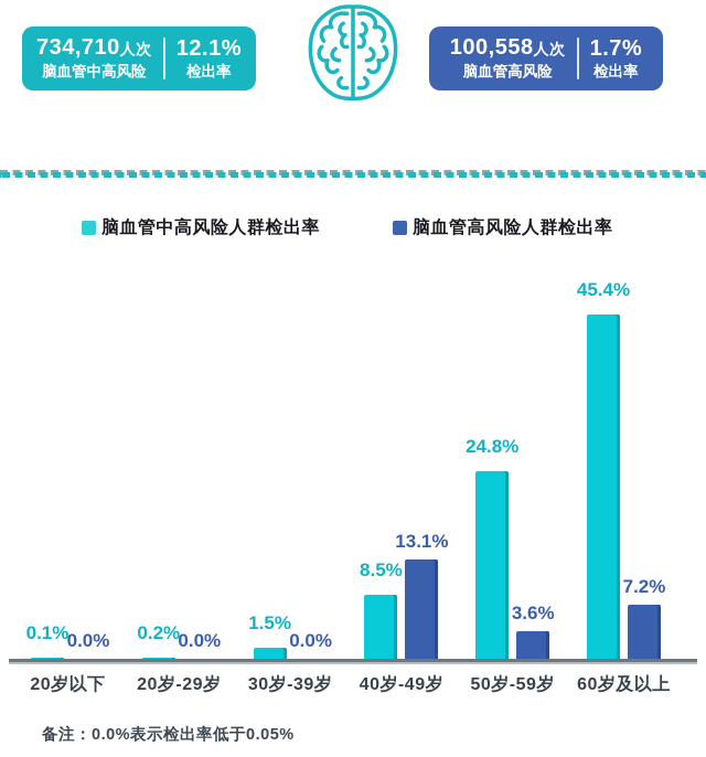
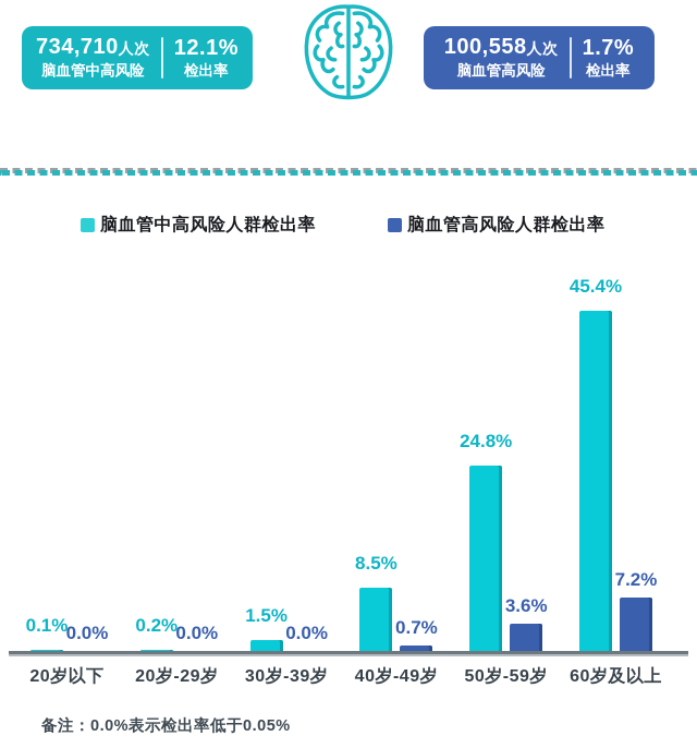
脑血管高风险人群检出率/40岁-49岁: 13.1% -> 0.7%
